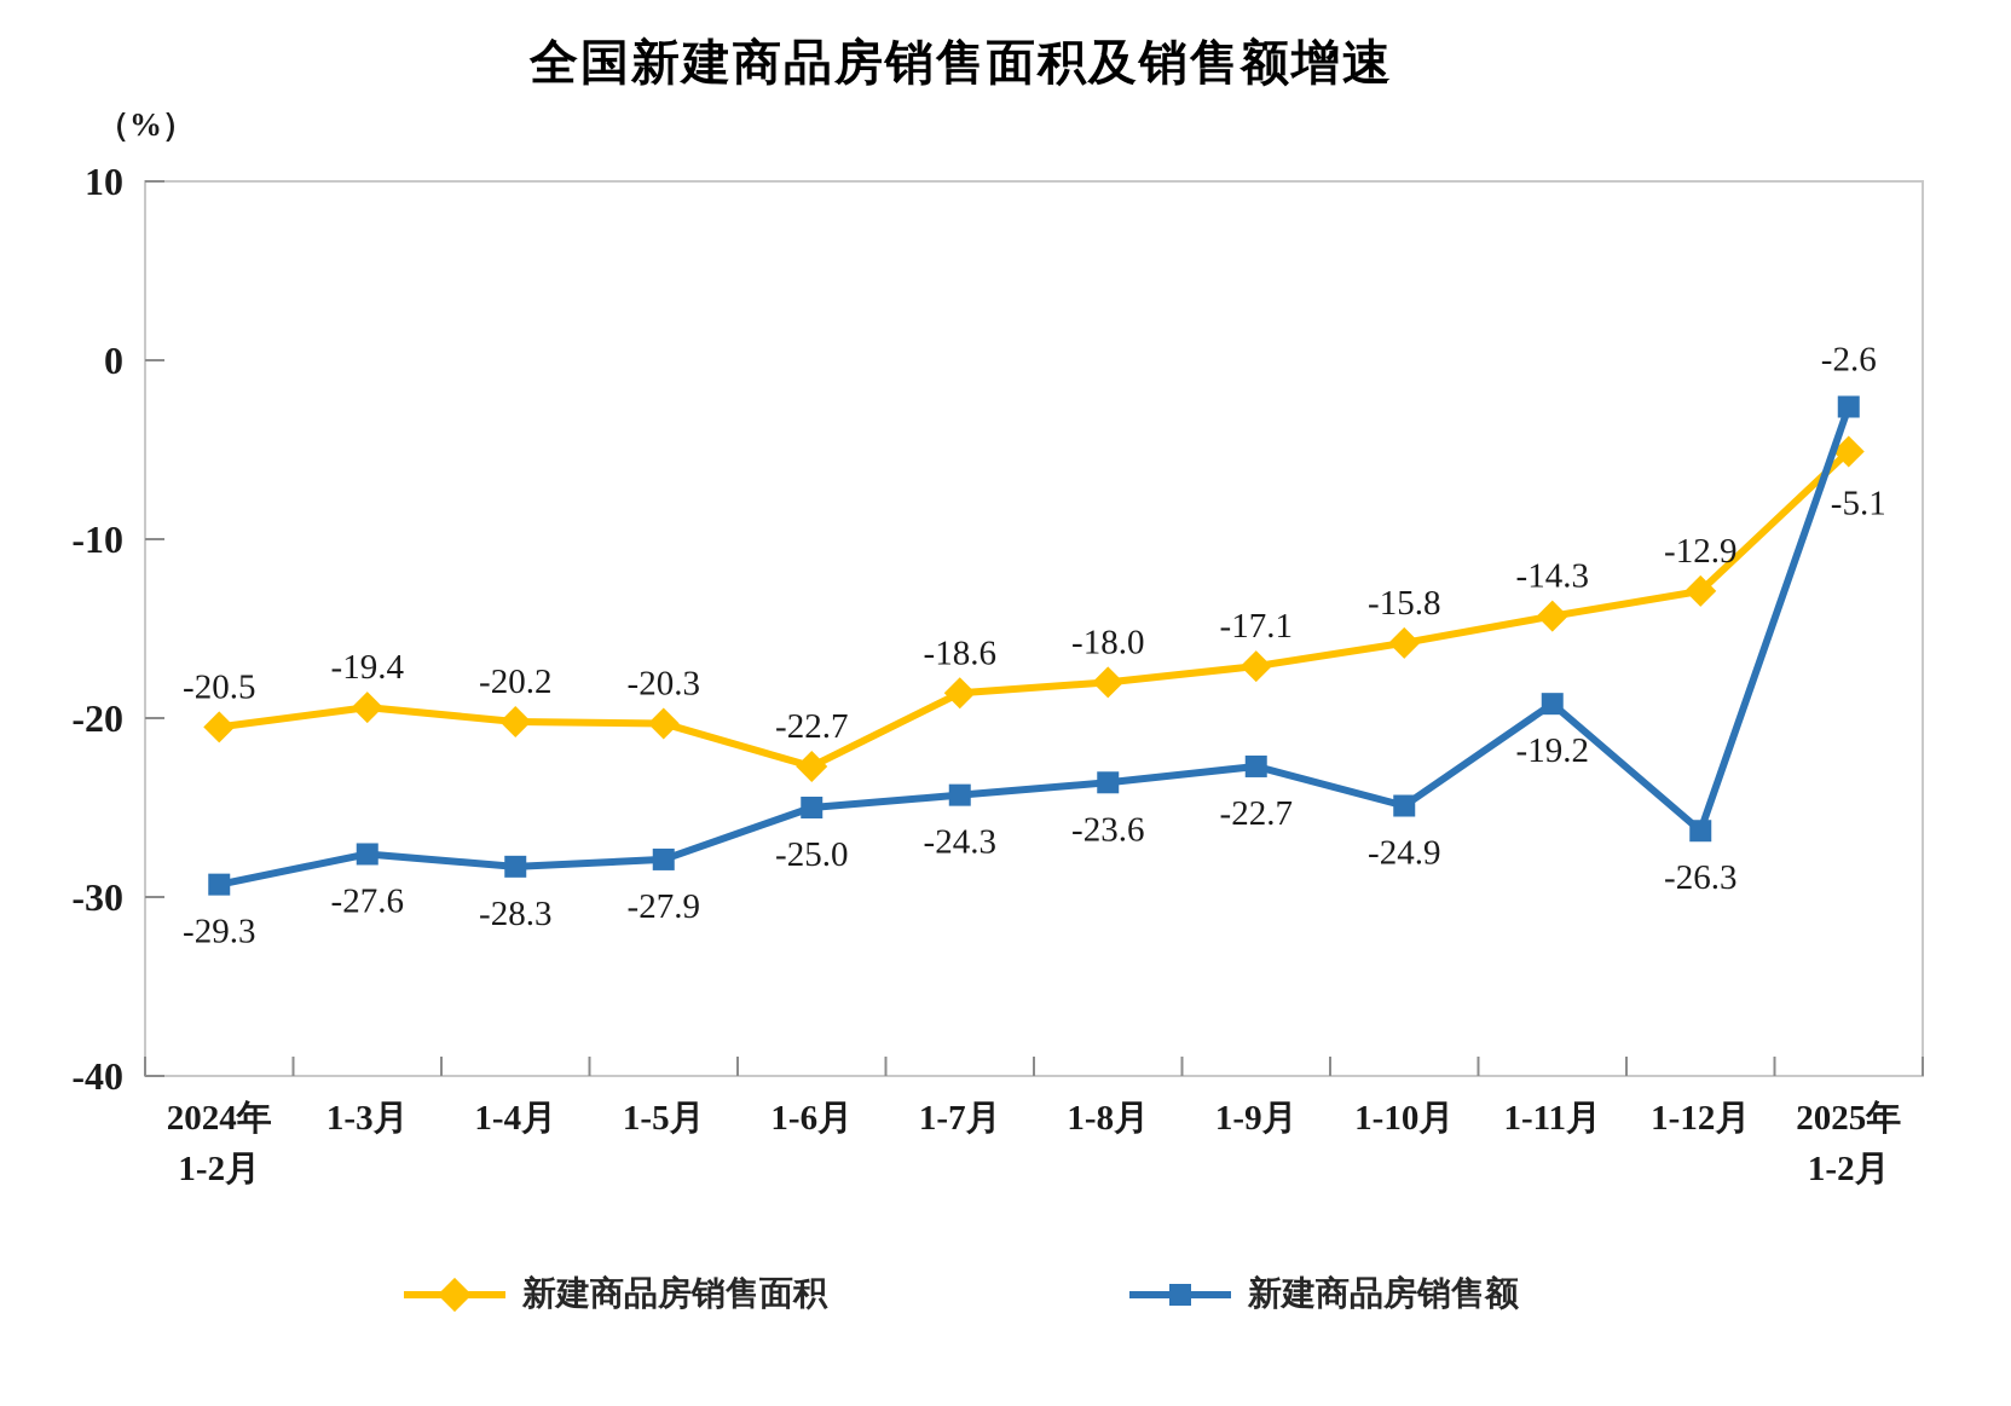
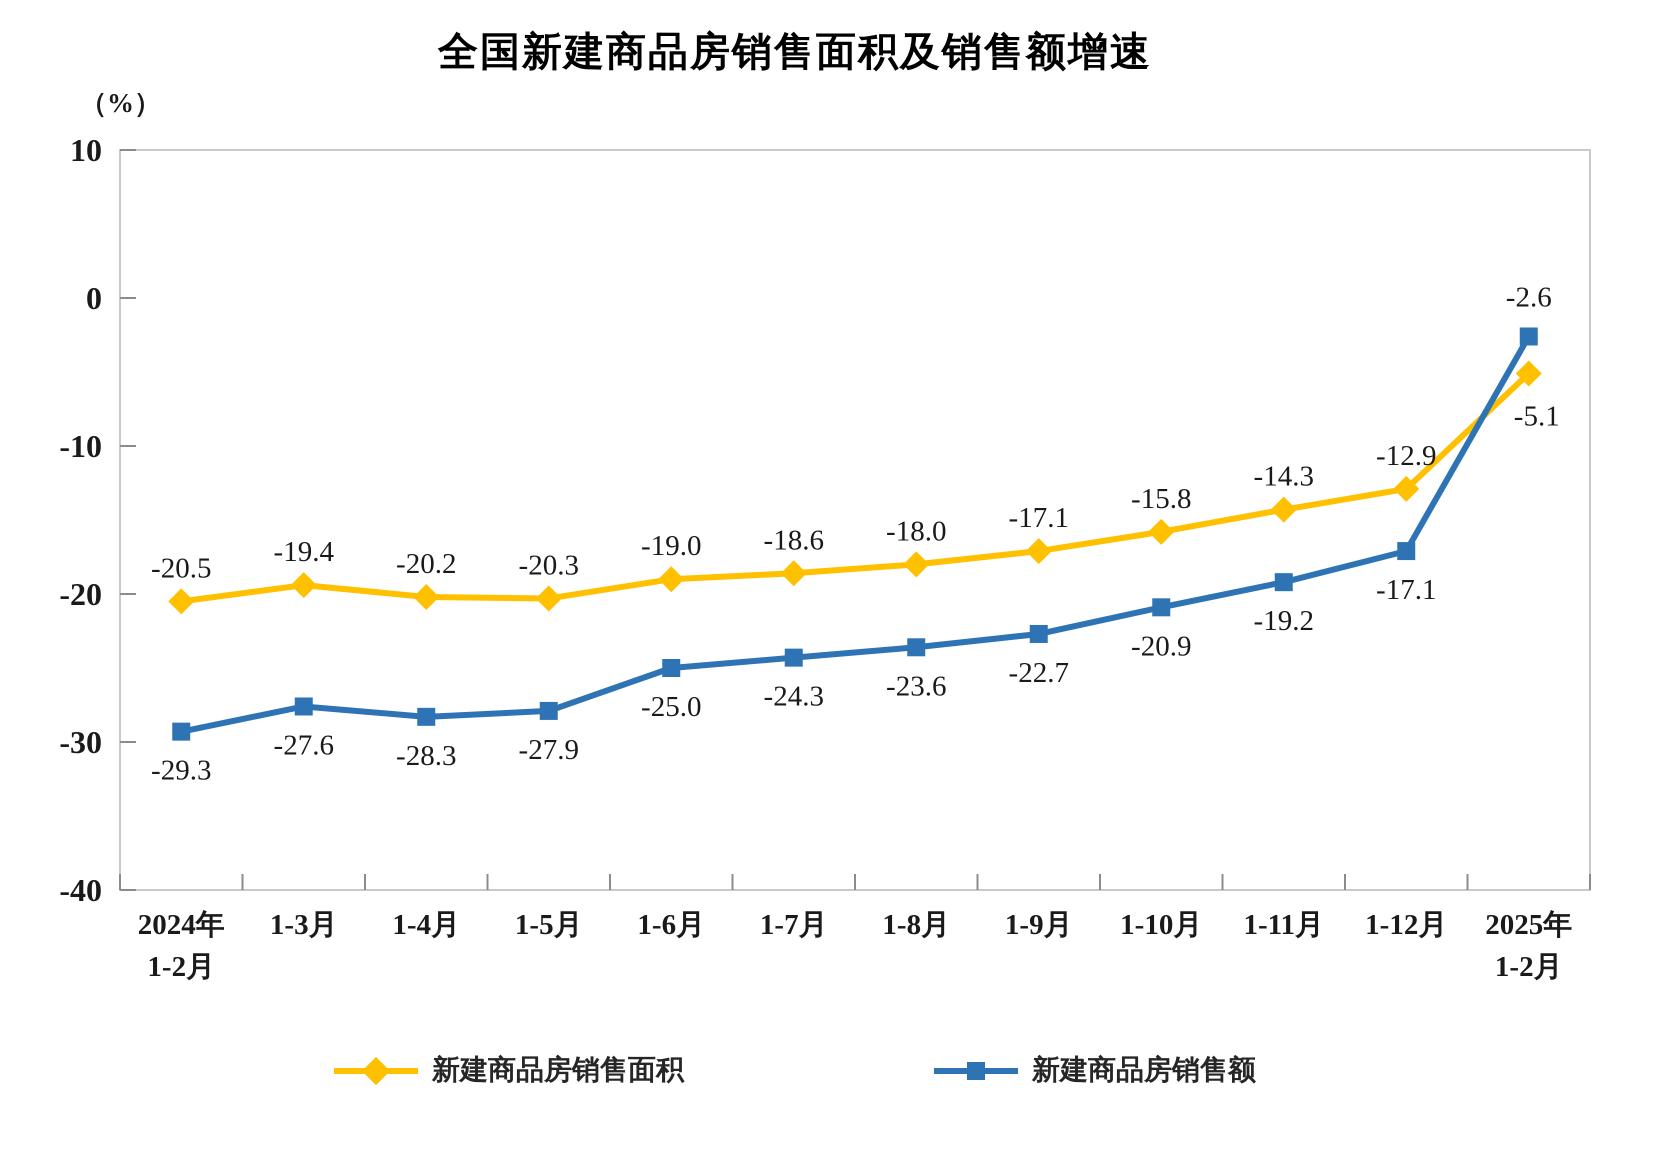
新建商品房销售面积/1-6月: -22.7 -> -19.0
新建商品房销售额/1-10月: -24.9 -> -20.9
新建商品房销售额/1-12月: -26.3 -> -17.1
